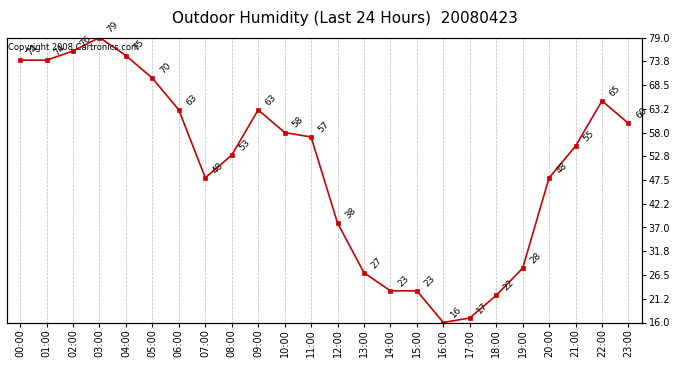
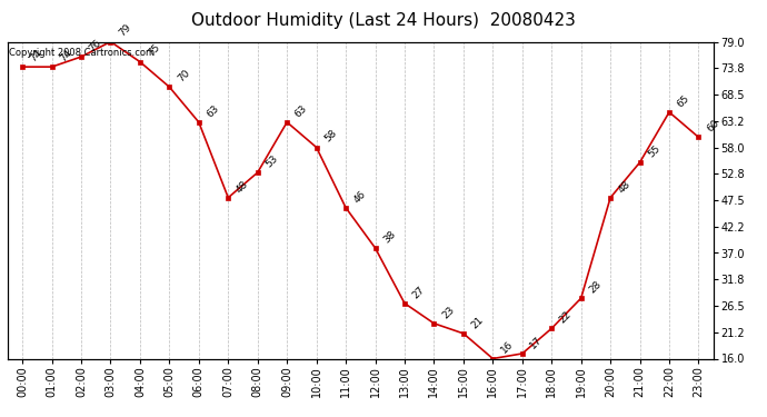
11:00: 57 -> 46
15:00: 23 -> 21
